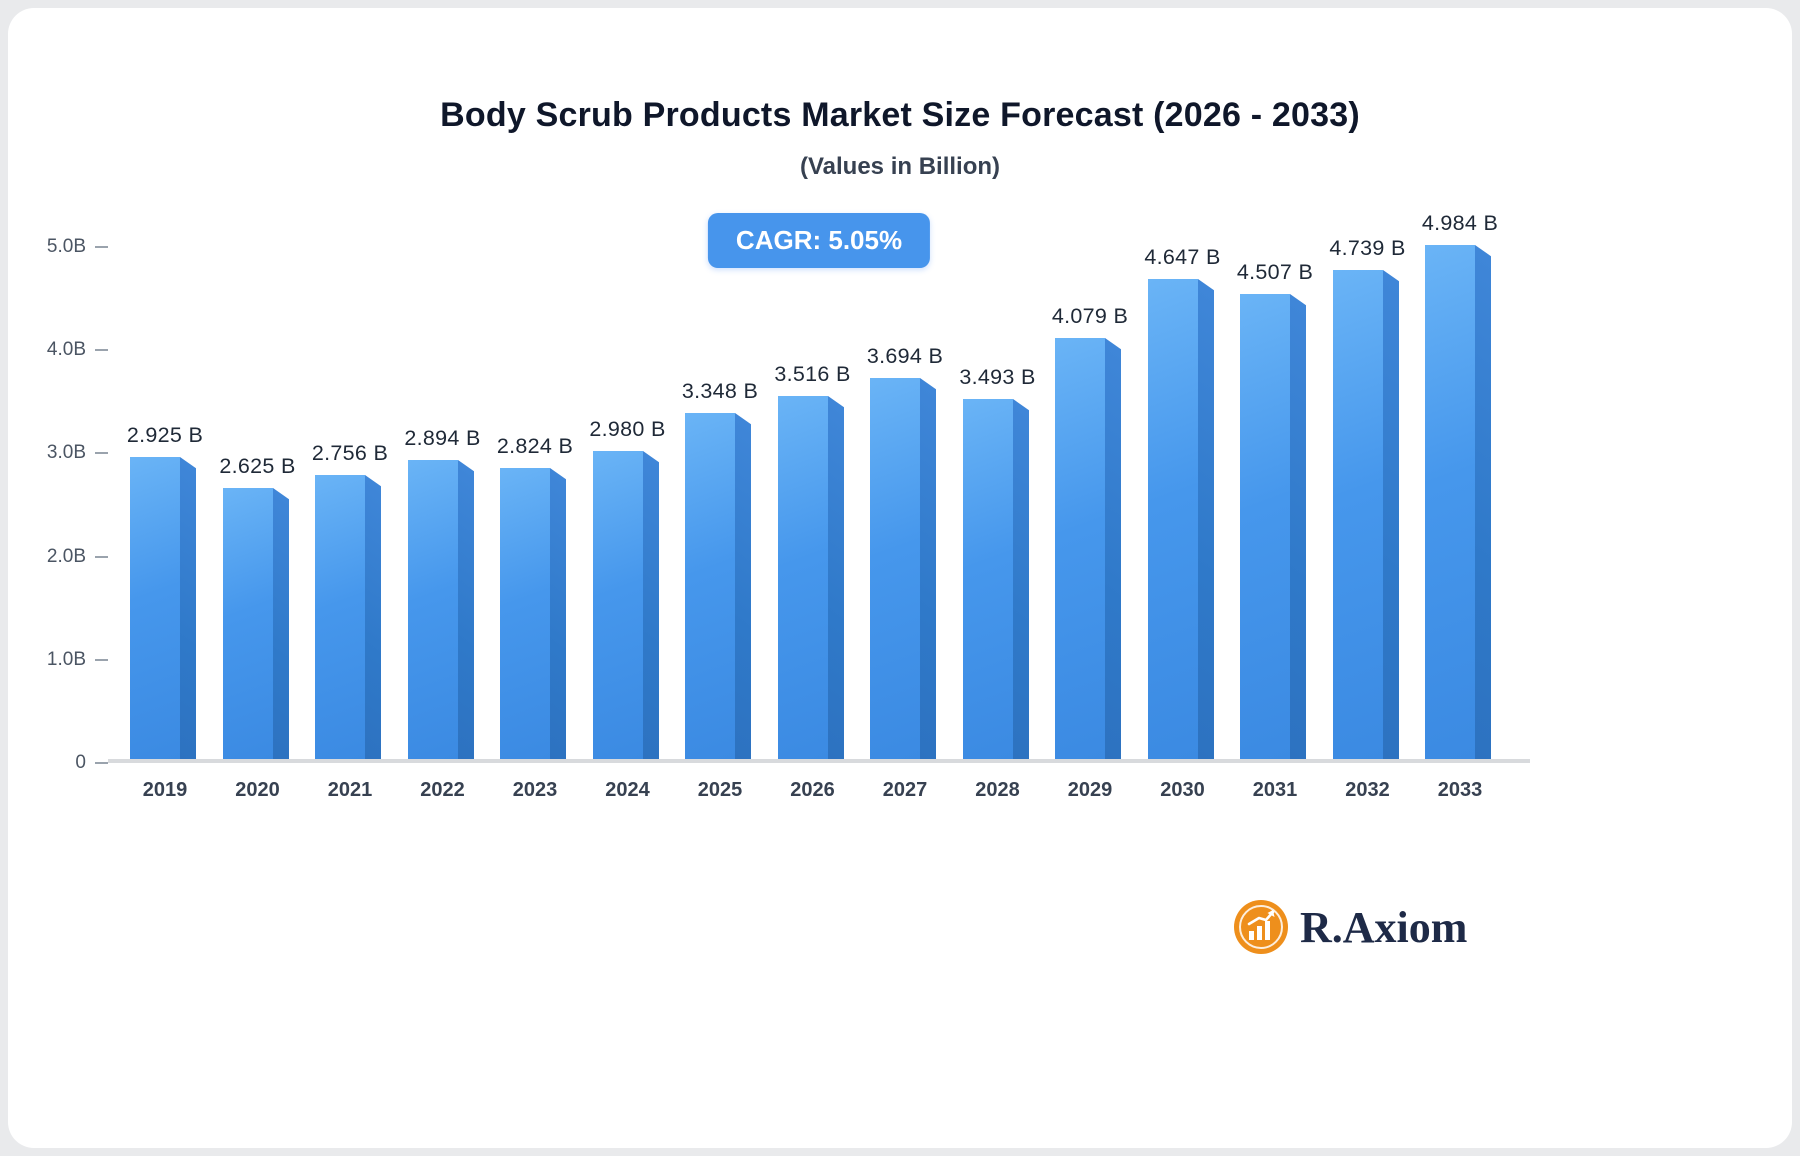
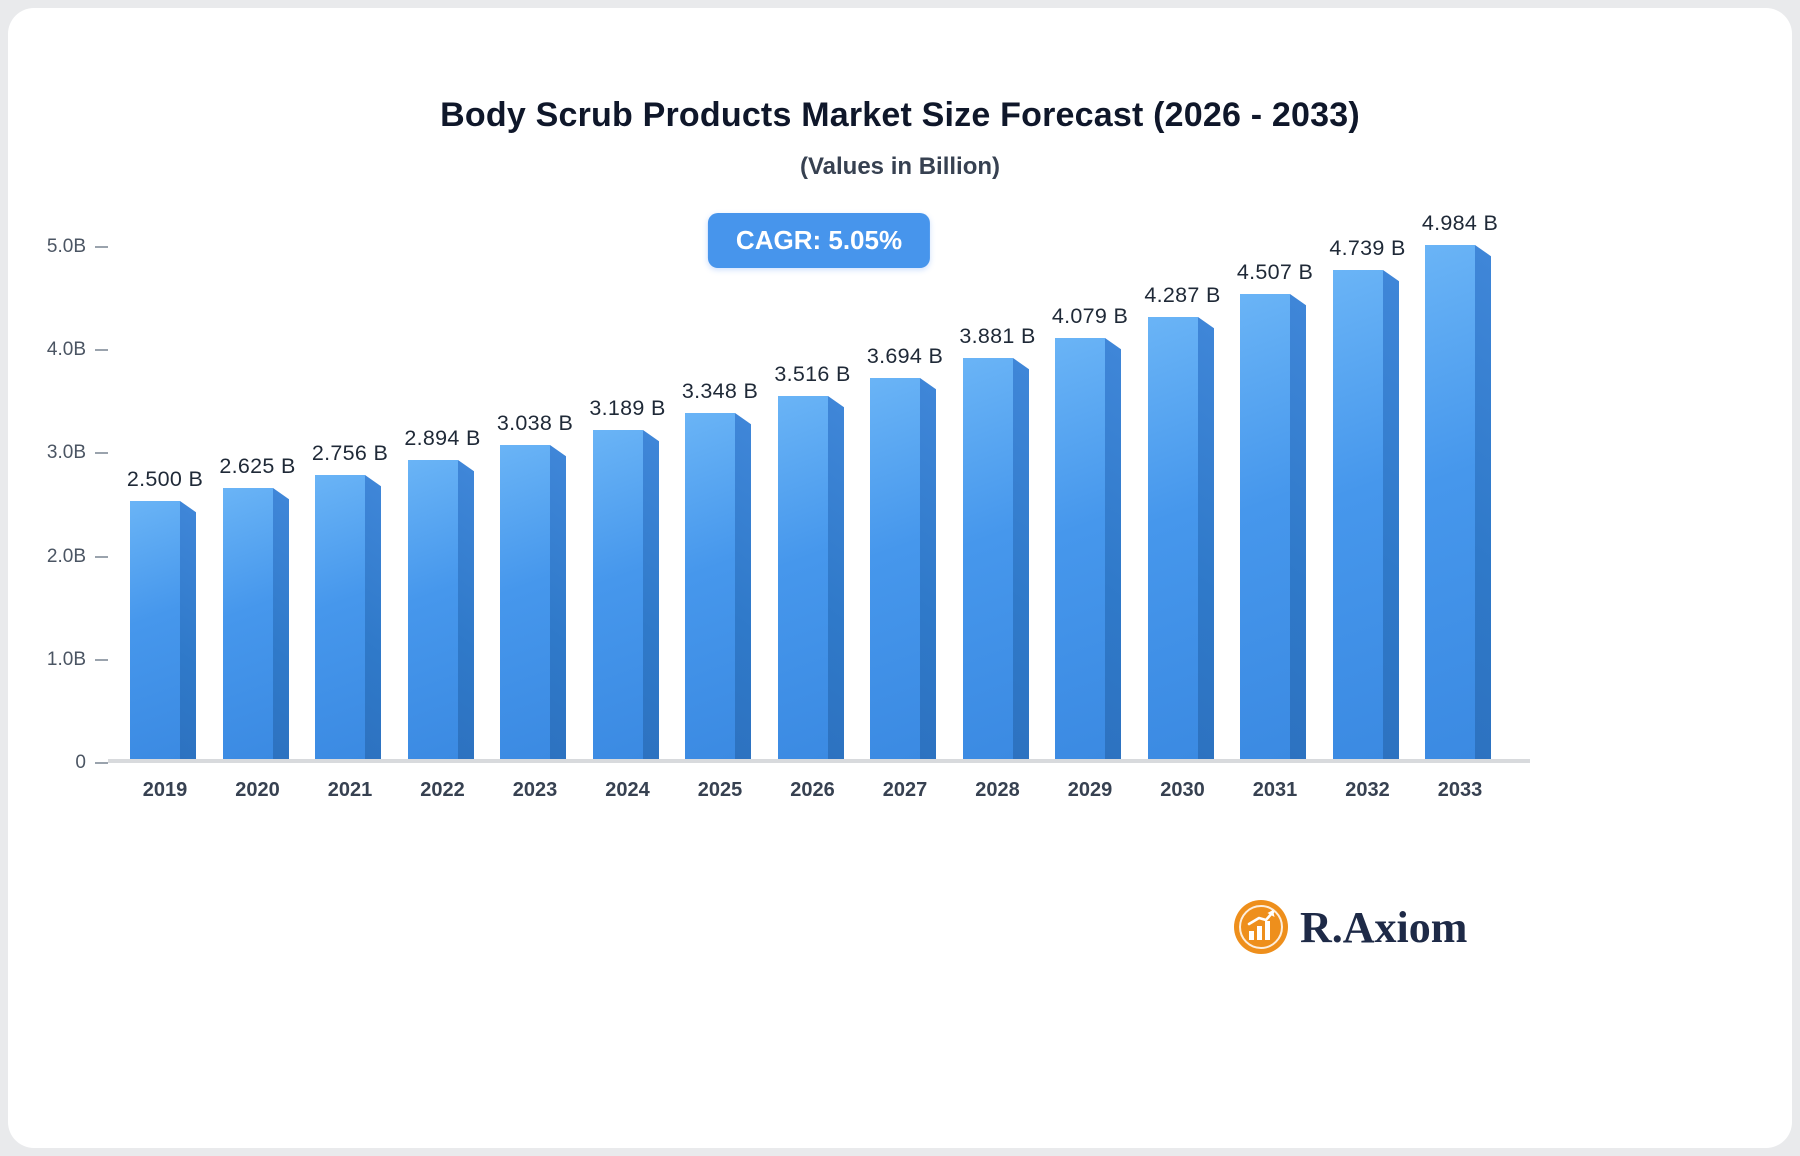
2019: 2.925 -> 2.500
2023: 2.824 -> 3.038
2024: 2.980 -> 3.189
2028: 3.493 -> 3.881
2030: 4.647 -> 4.287
